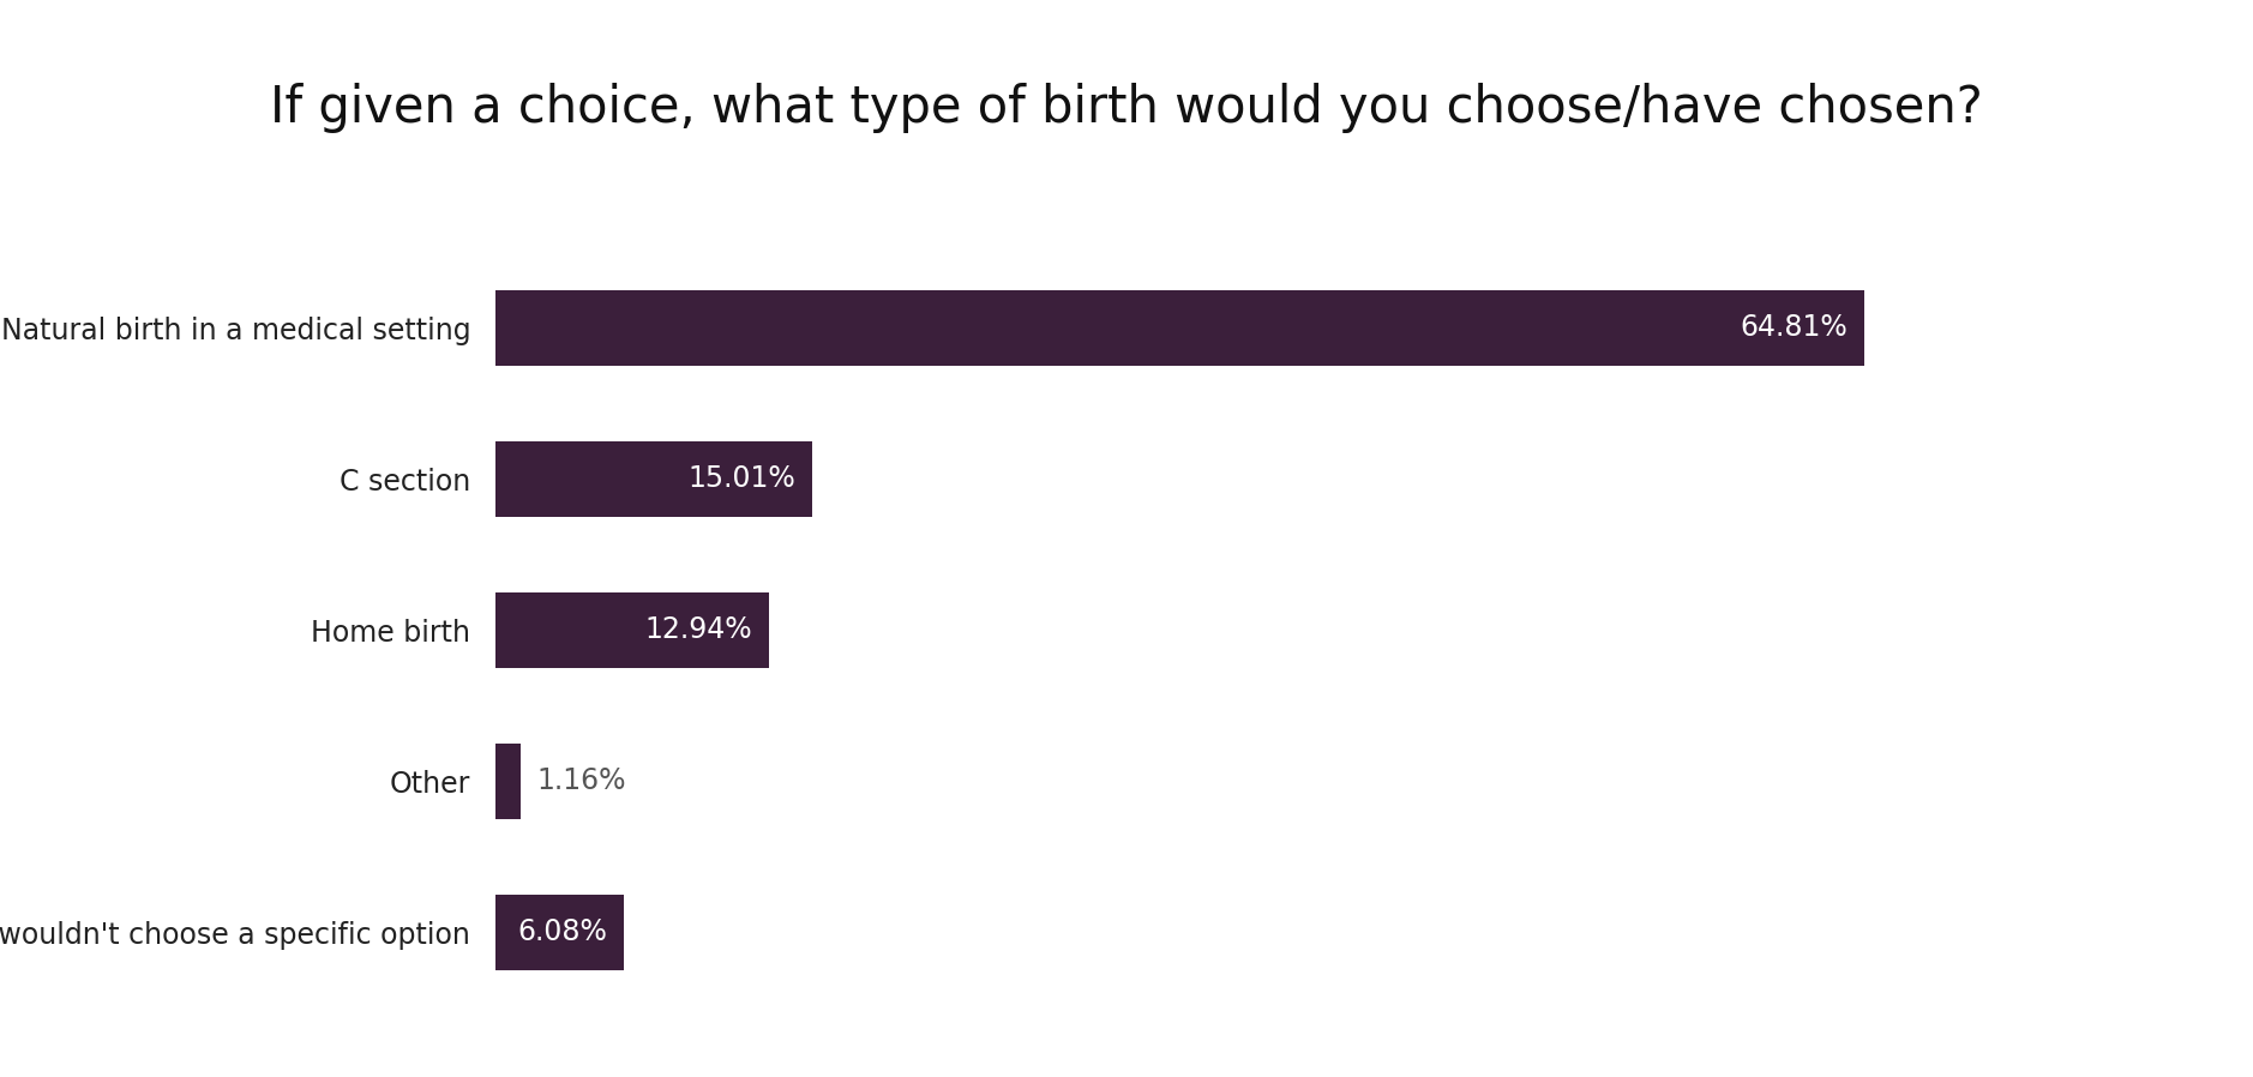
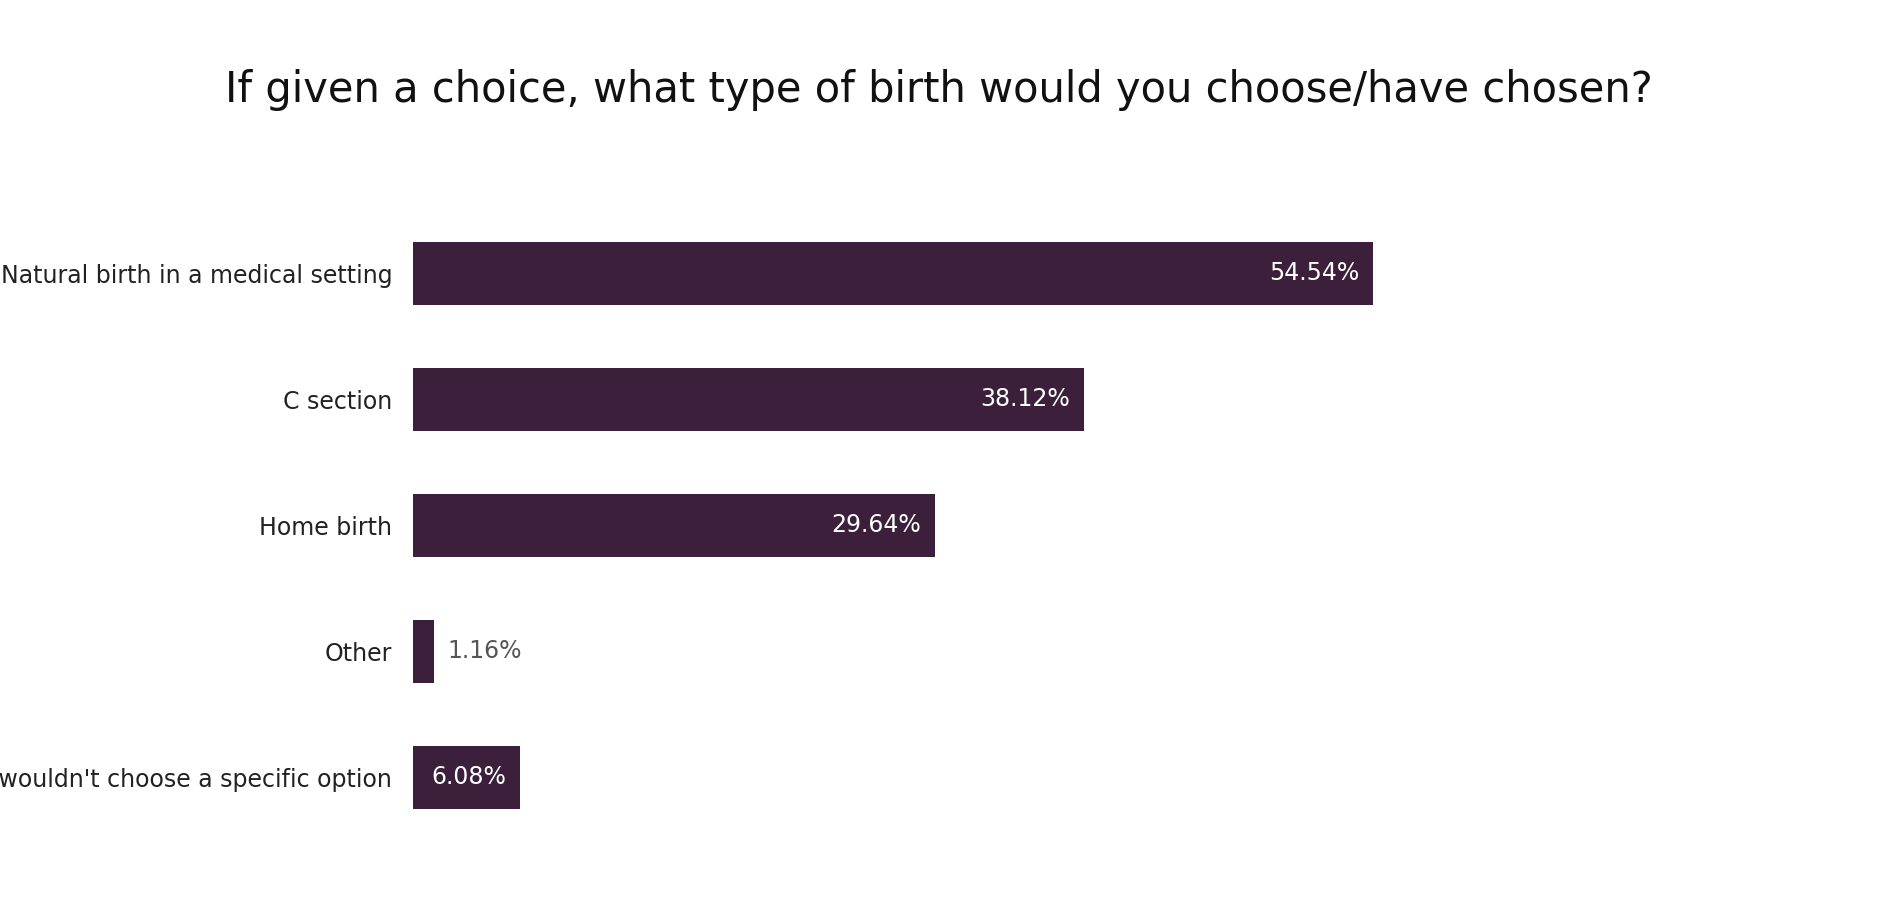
Natural birth in a medical setting: 64.81% -> 54.54%
C section: 15.01% -> 38.12%
Home birth: 12.94% -> 29.64%
